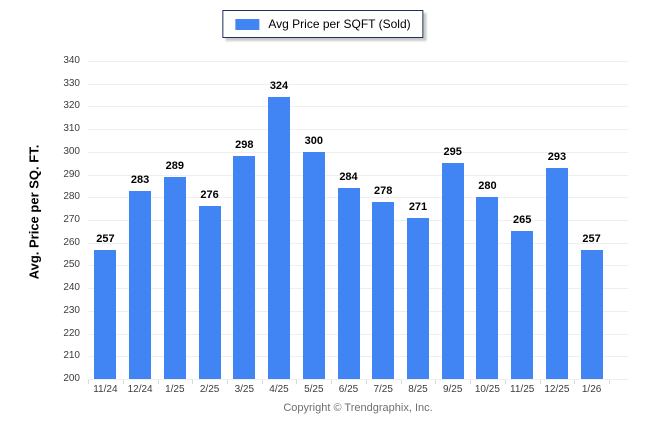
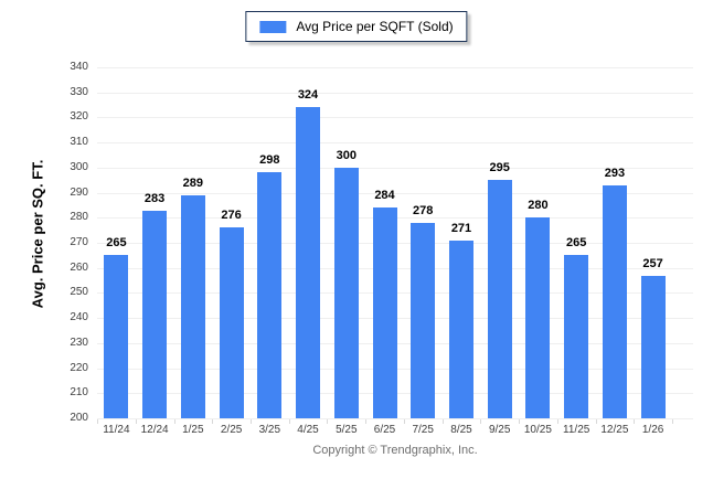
11/24: 257 -> 265
